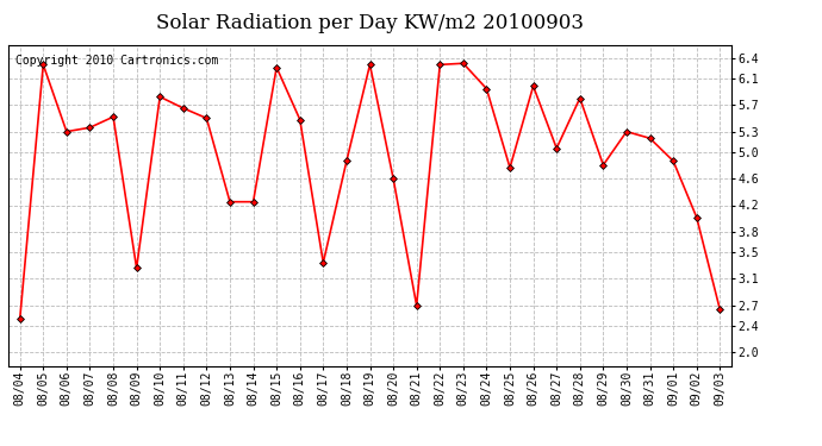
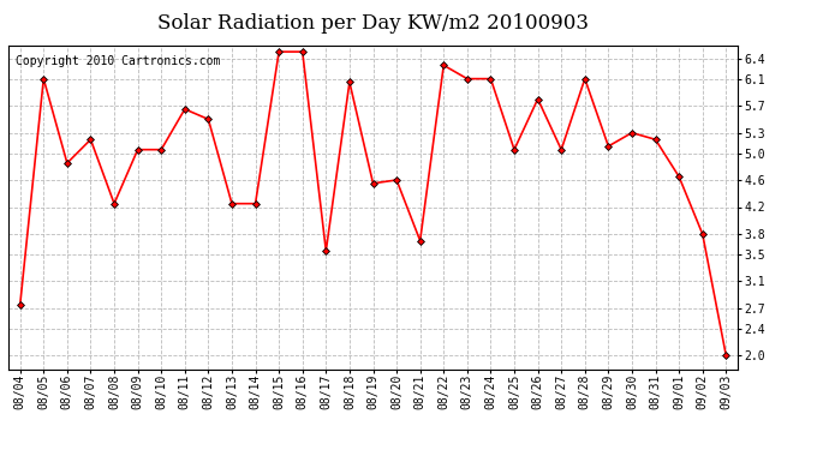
08/04: 2.50 -> 2.75
08/05: 6.30 -> 6.10
08/06: 5.30 -> 4.85
08/07: 5.36 -> 5.20
08/08: 5.52 -> 4.25
08/09: 3.26 -> 5.05
08/10: 5.82 -> 5.05
08/15: 6.26 -> 6.50
08/16: 5.48 -> 6.50
08/17: 3.34 -> 3.55
08/18: 4.86 -> 6.05
08/19: 6.30 -> 4.55
08/21: 2.70 -> 3.70
08/23: 6.32 -> 6.10
08/24: 5.94 -> 6.10
08/25: 4.76 -> 5.05
08/26: 5.98 -> 5.80
08/28: 5.80 -> 6.10
08/29: 4.80 -> 5.10
09/01: 4.86 -> 4.65
09/02: 4.02 -> 3.80
09/03: 2.64 -> 2.00
